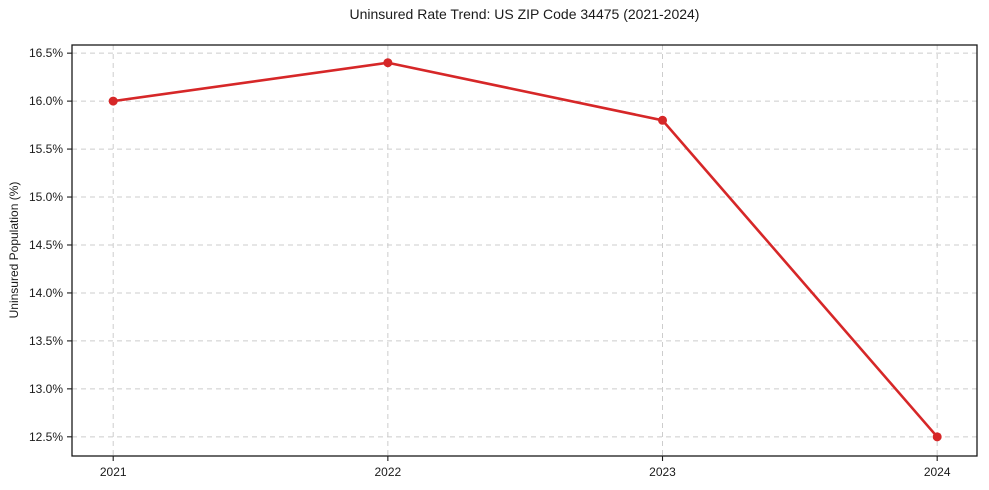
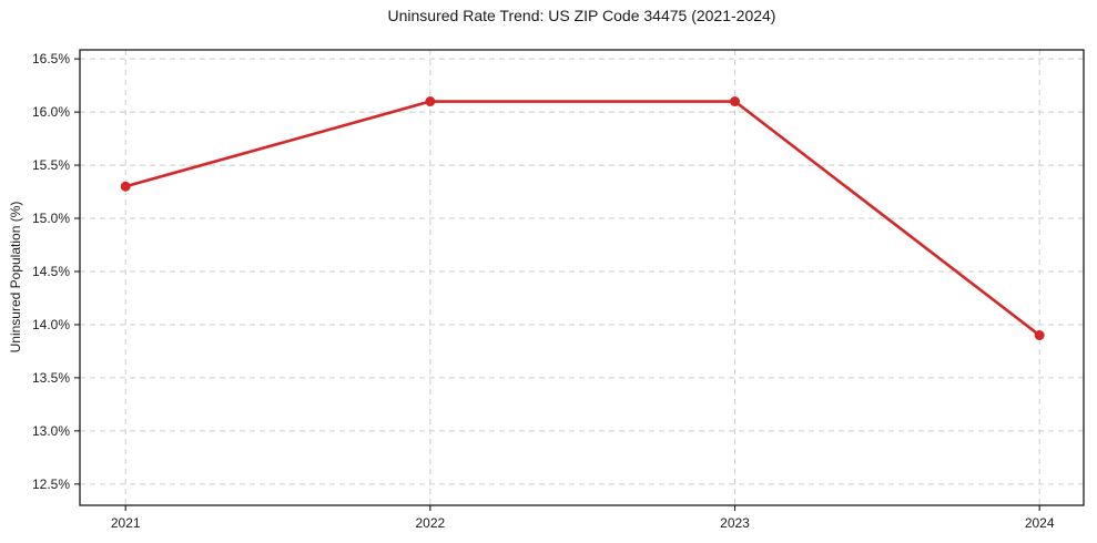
2021: 16.0% -> 15.3%
2022: 16.4% -> 16.1%
2023: 15.8% -> 16.1%
2024: 12.5% -> 13.9%
